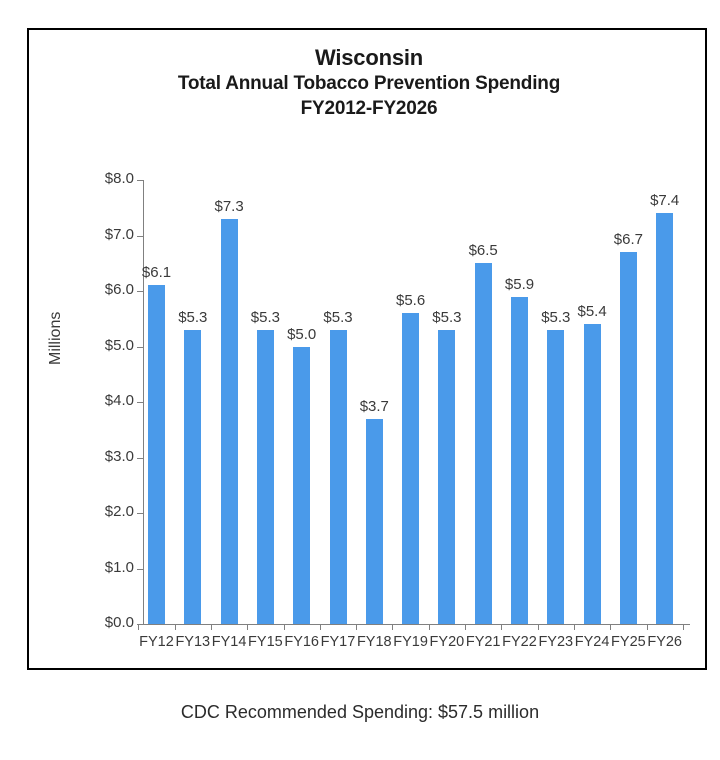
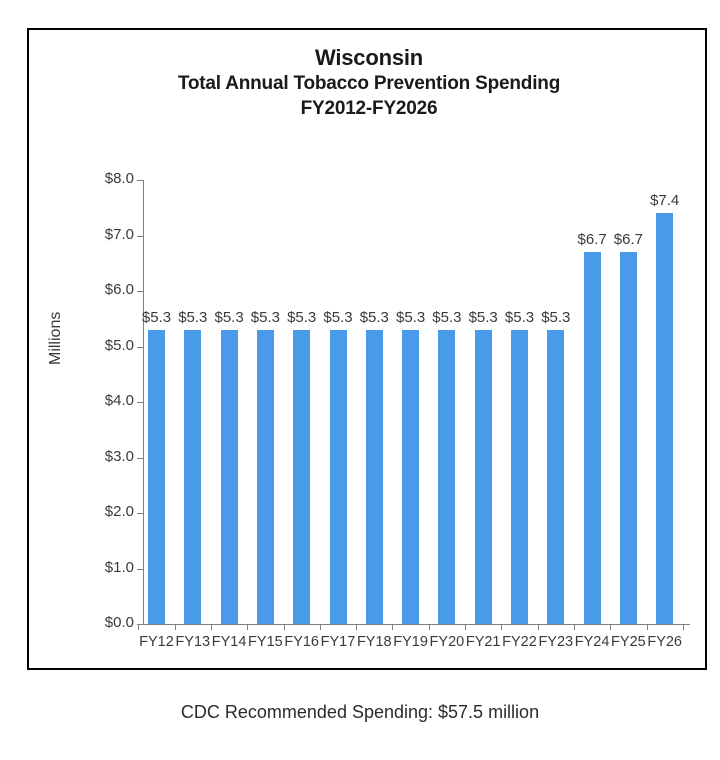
FY12: $6.1 -> $5.3
FY14: $7.3 -> $5.3
FY16: $5.0 -> $5.3
FY18: $3.7 -> $5.3
FY19: $5.6 -> $5.3
FY21: $6.5 -> $5.3
FY22: $5.9 -> $5.3
FY24: $5.4 -> $6.7
